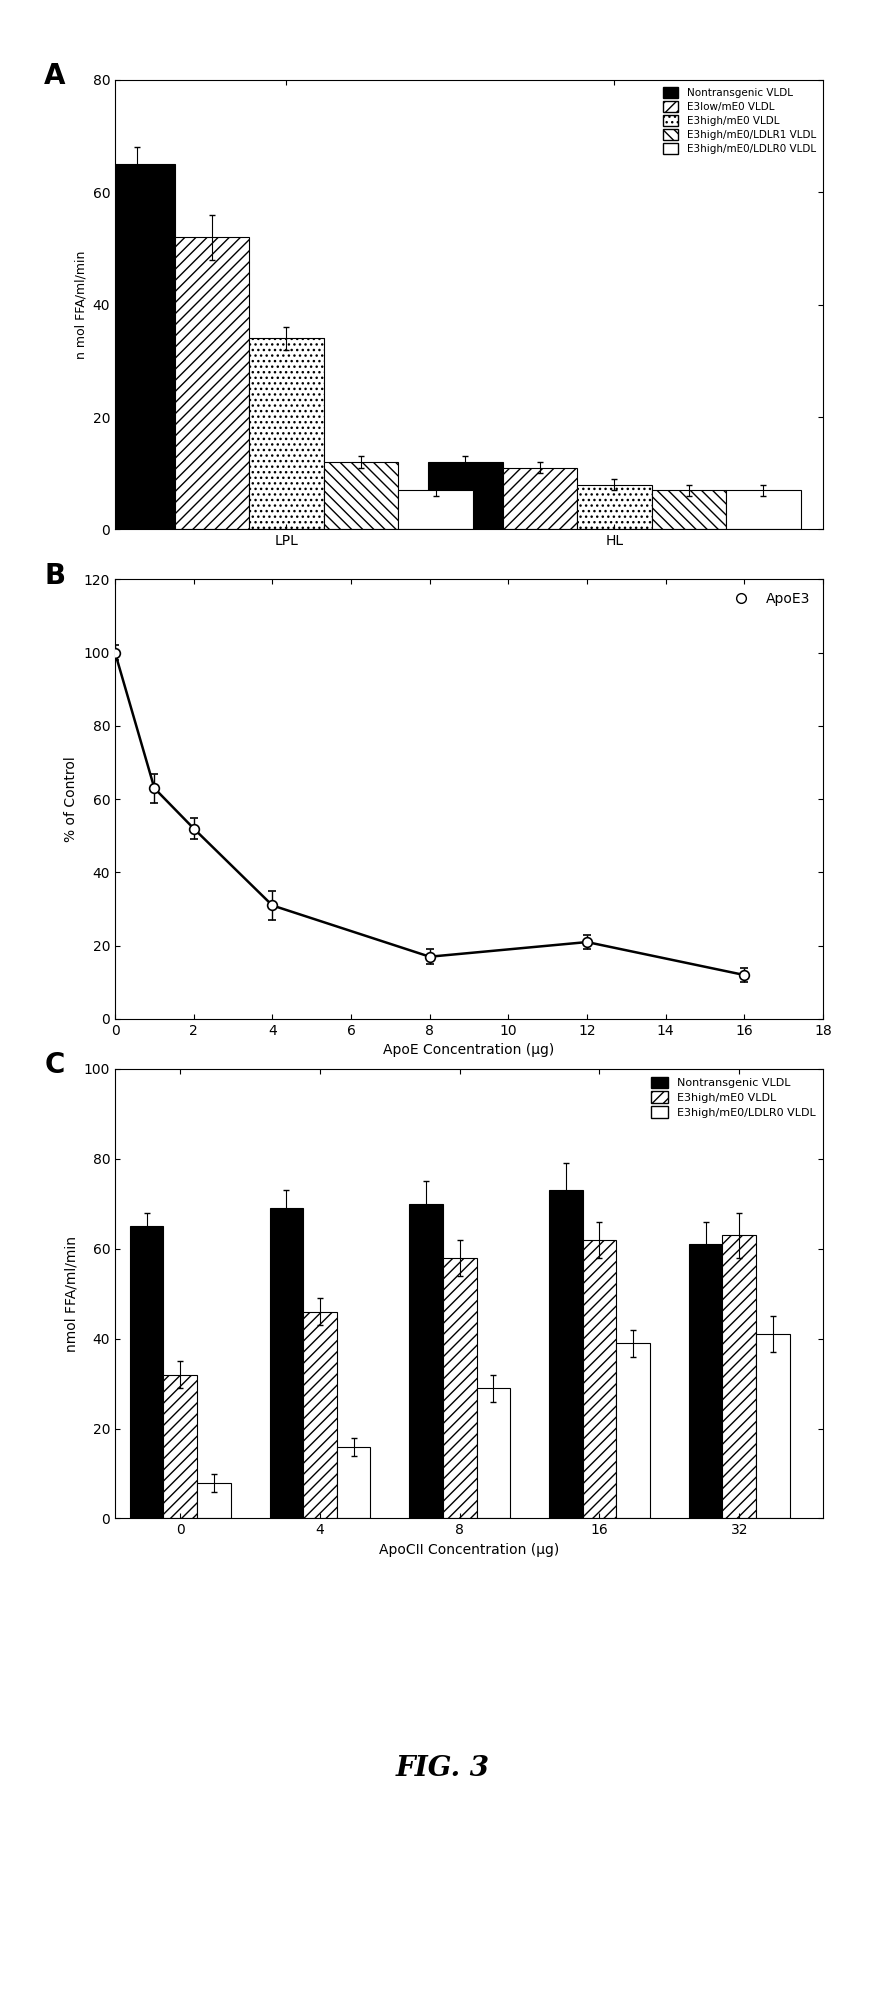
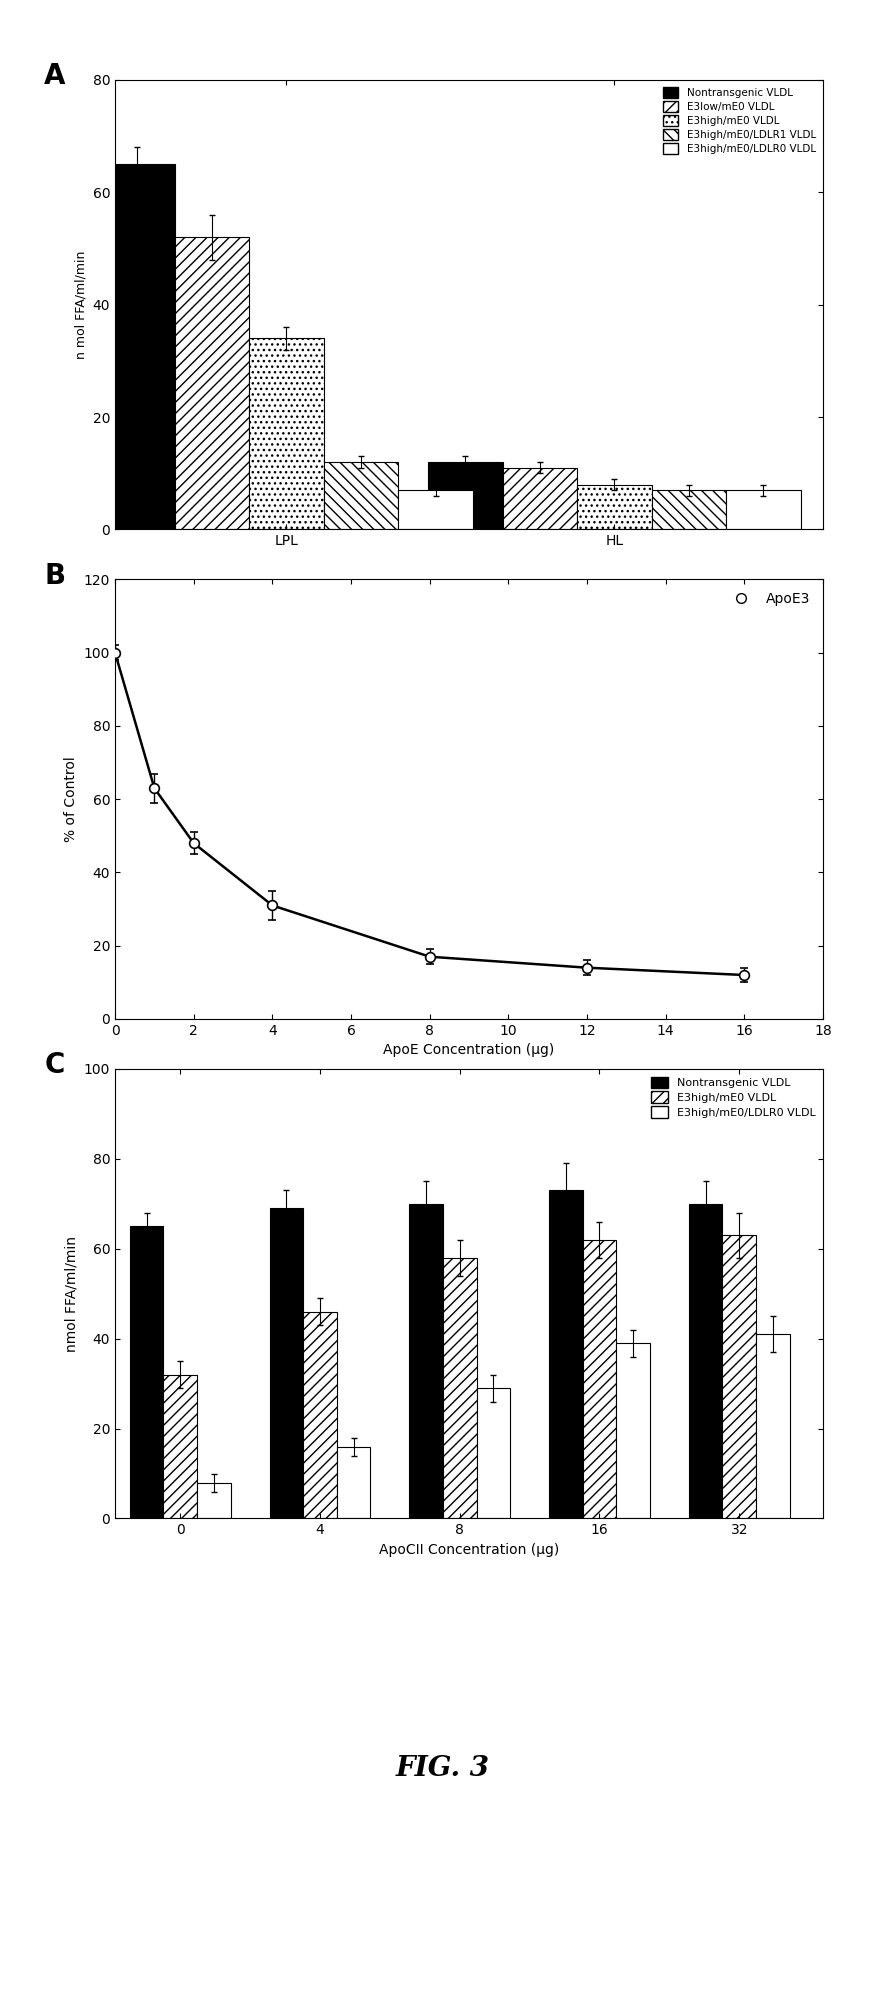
2: 52 -> 48
12: 21 -> 14
Nontransgenic VLDL/32: 61 -> 70
